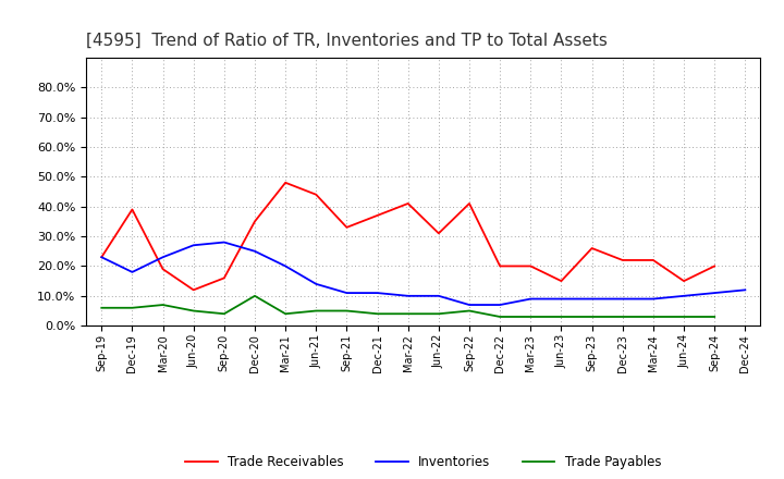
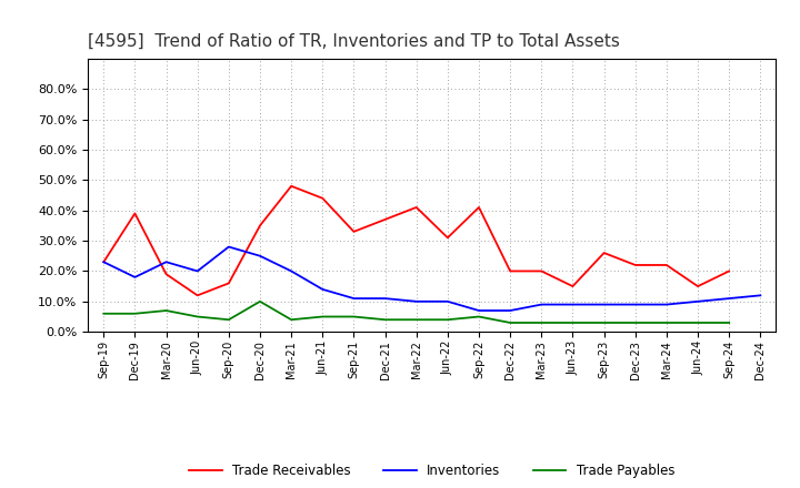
Inventories/Jun-20: 27% -> 20%
